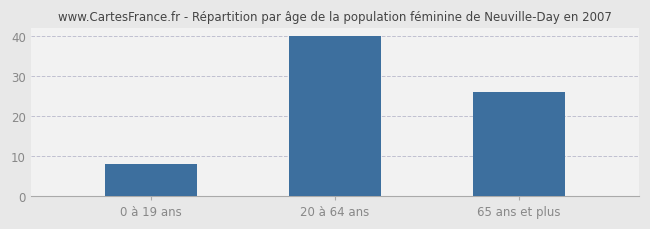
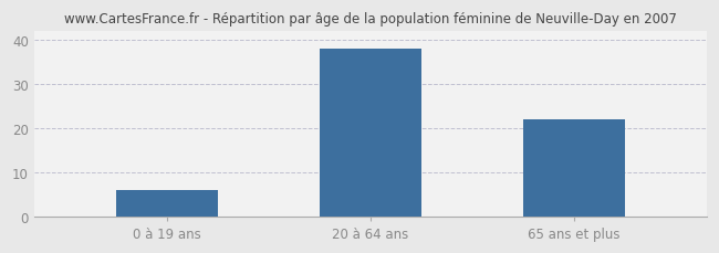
0 à 19 ans: 8 -> 6
20 à 64 ans: 40 -> 38
65 ans et plus: 26 -> 22
